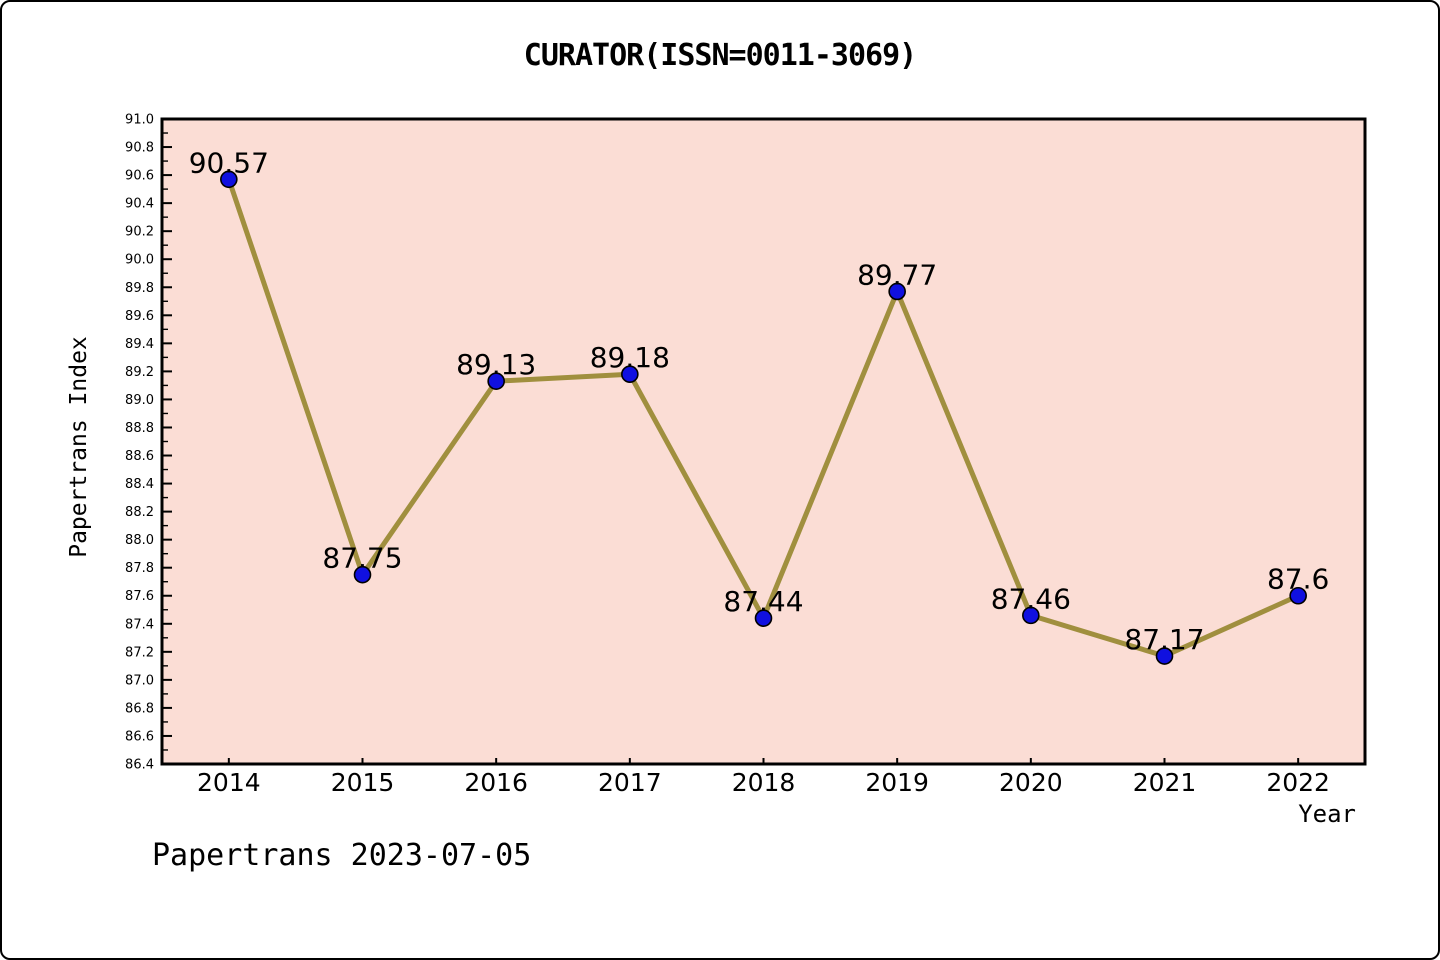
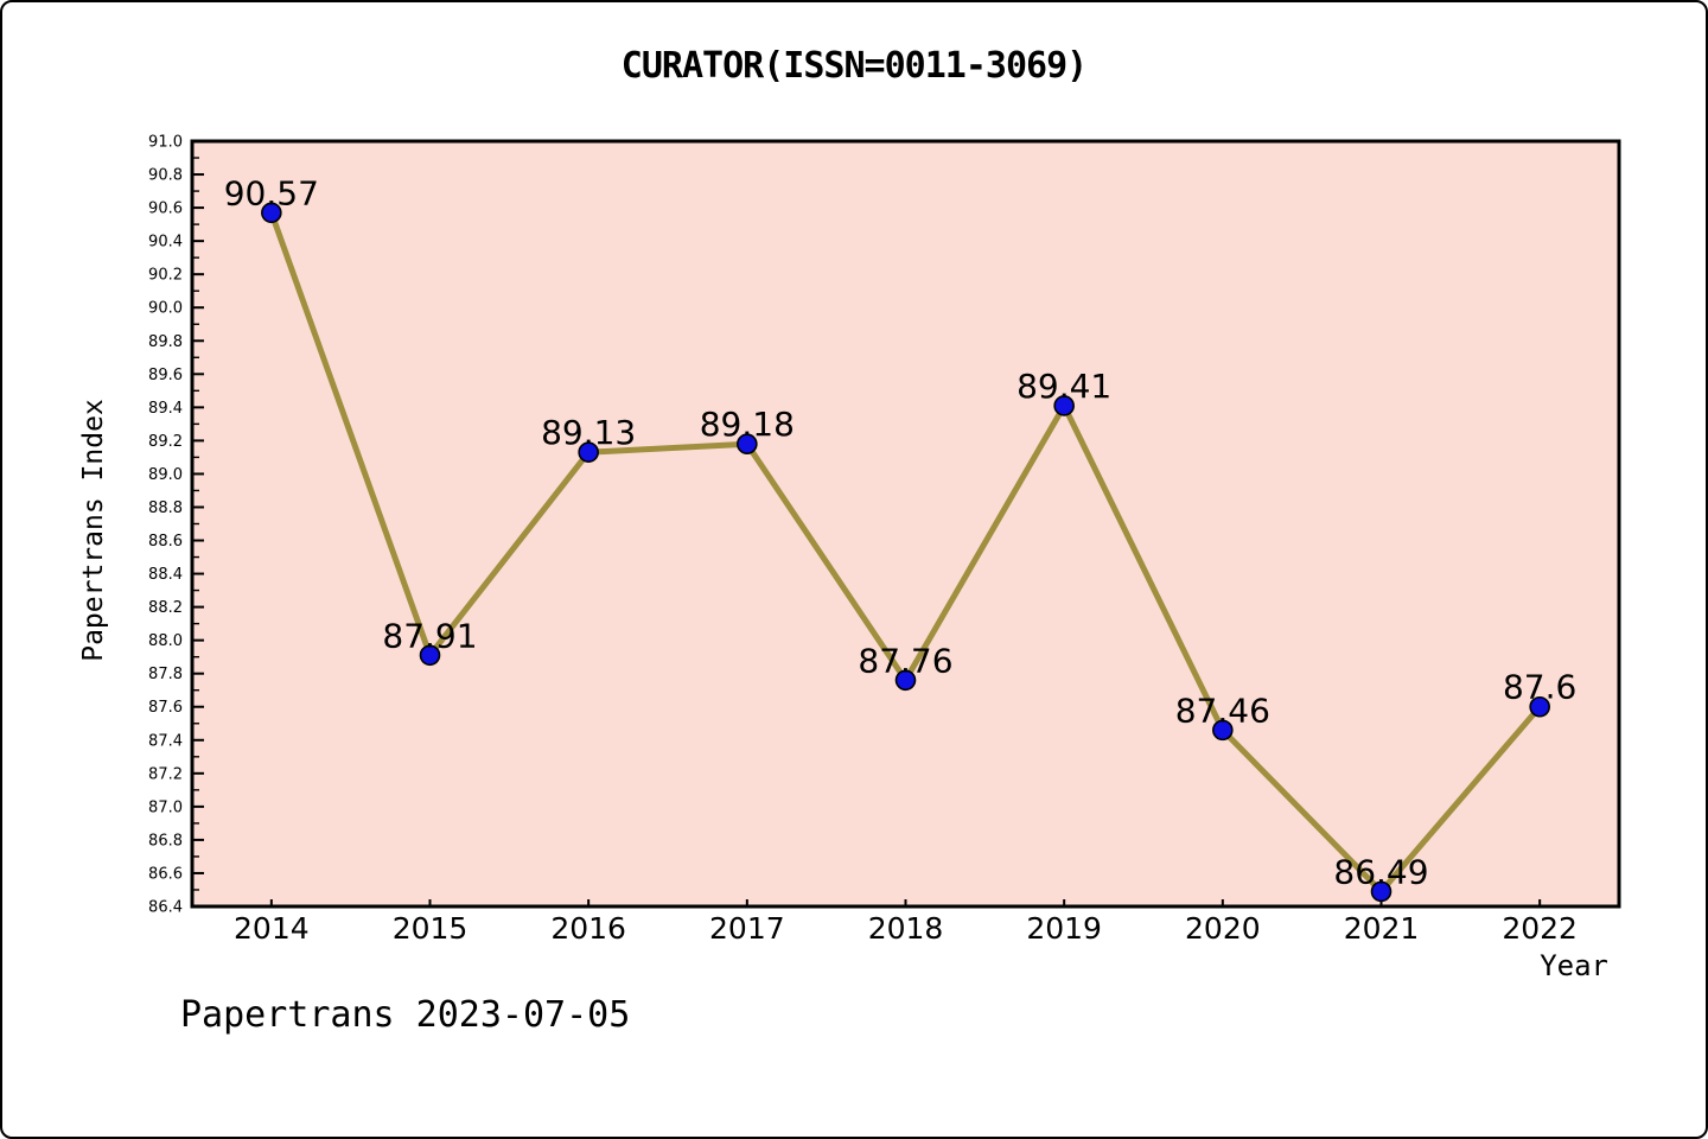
2015: 87.75 -> 87.91
2018: 87.44 -> 87.76
2019: 89.77 -> 89.41
2021: 87.17 -> 86.49
